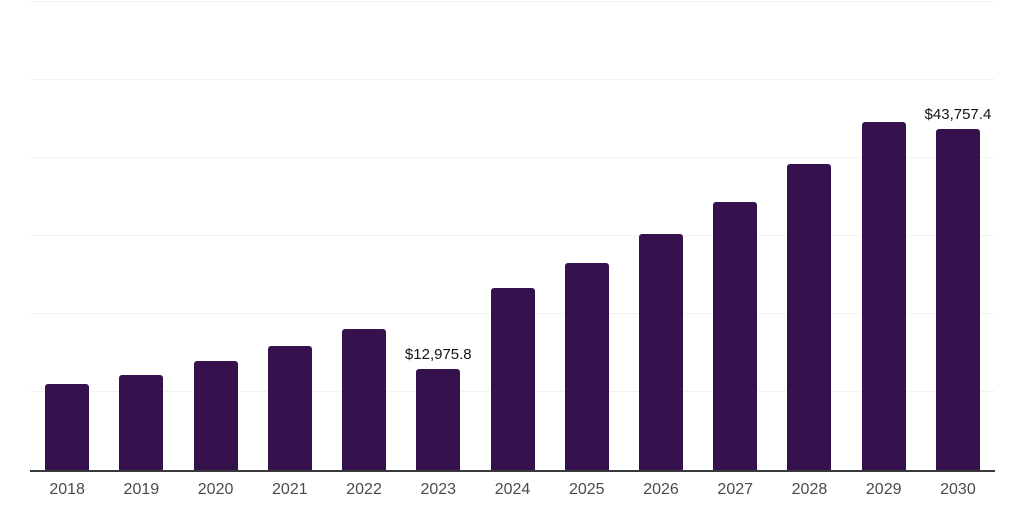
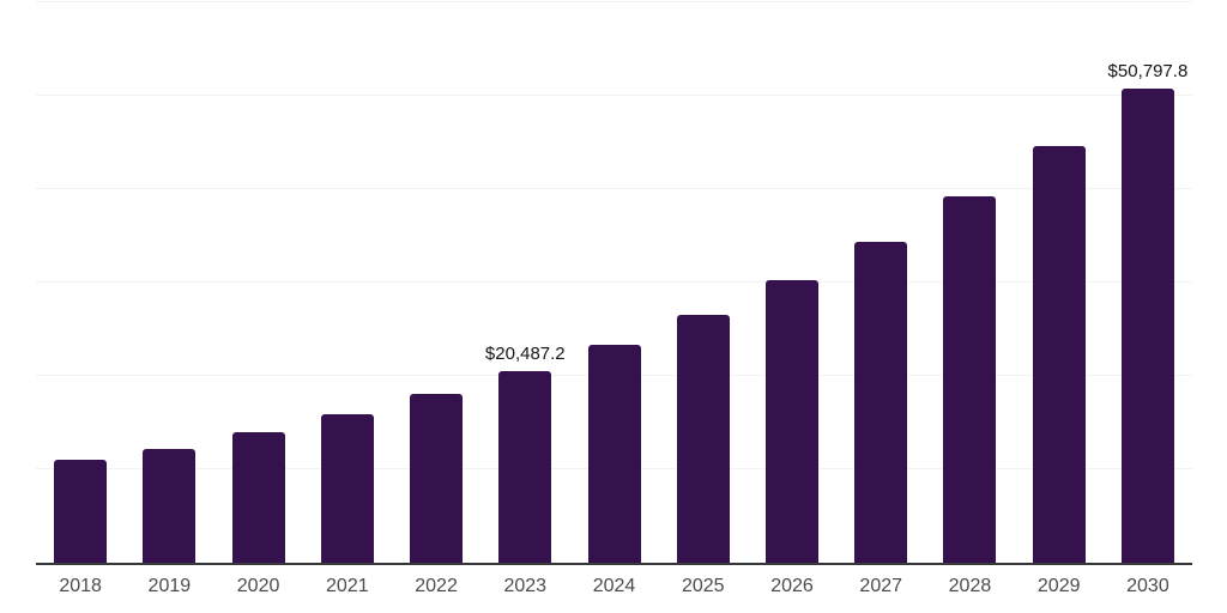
2023: $12,975.8 -> $20,487.2
2030: $43,757.4 -> $50,797.8
